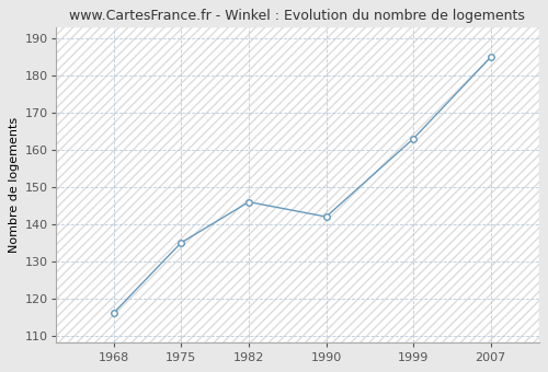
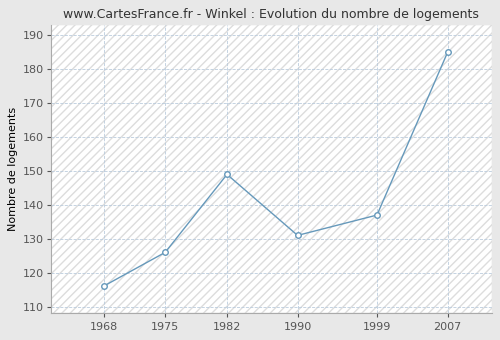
1975: 135 -> 126
1982: 146 -> 149
1990: 142 -> 131
1999: 163 -> 137
